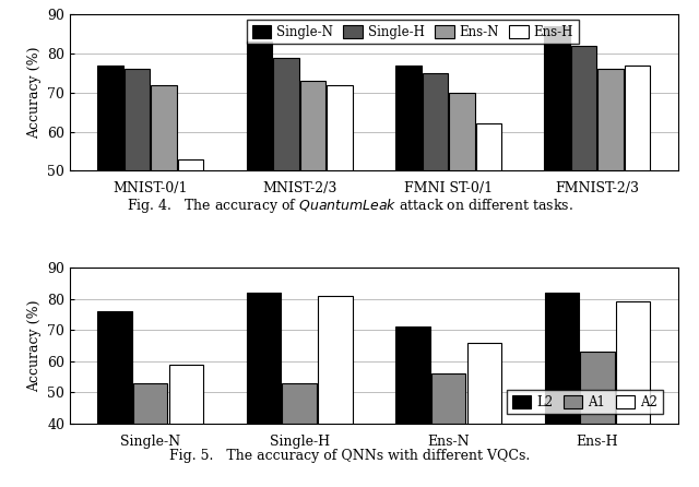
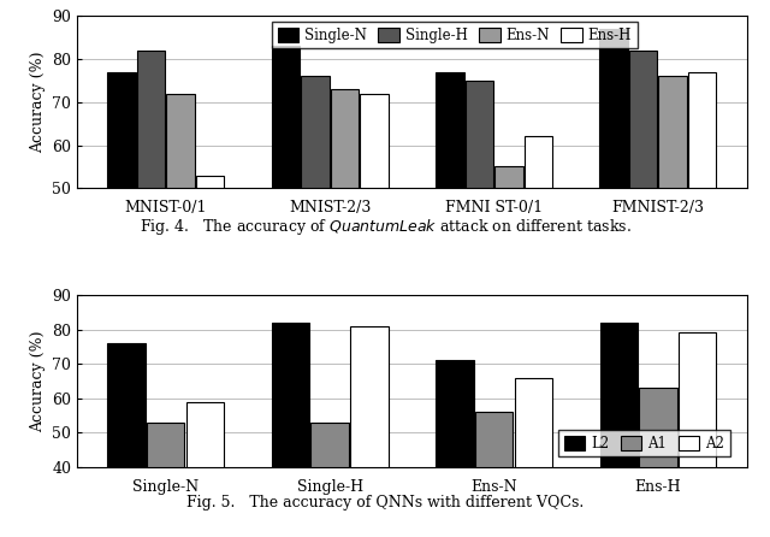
Single-H/MNIST-0/1: 76 -> 82
Single-H/MNIST-2/3: 79 -> 76
Ens-N/FMNI ST-0/1: 70 -> 55
